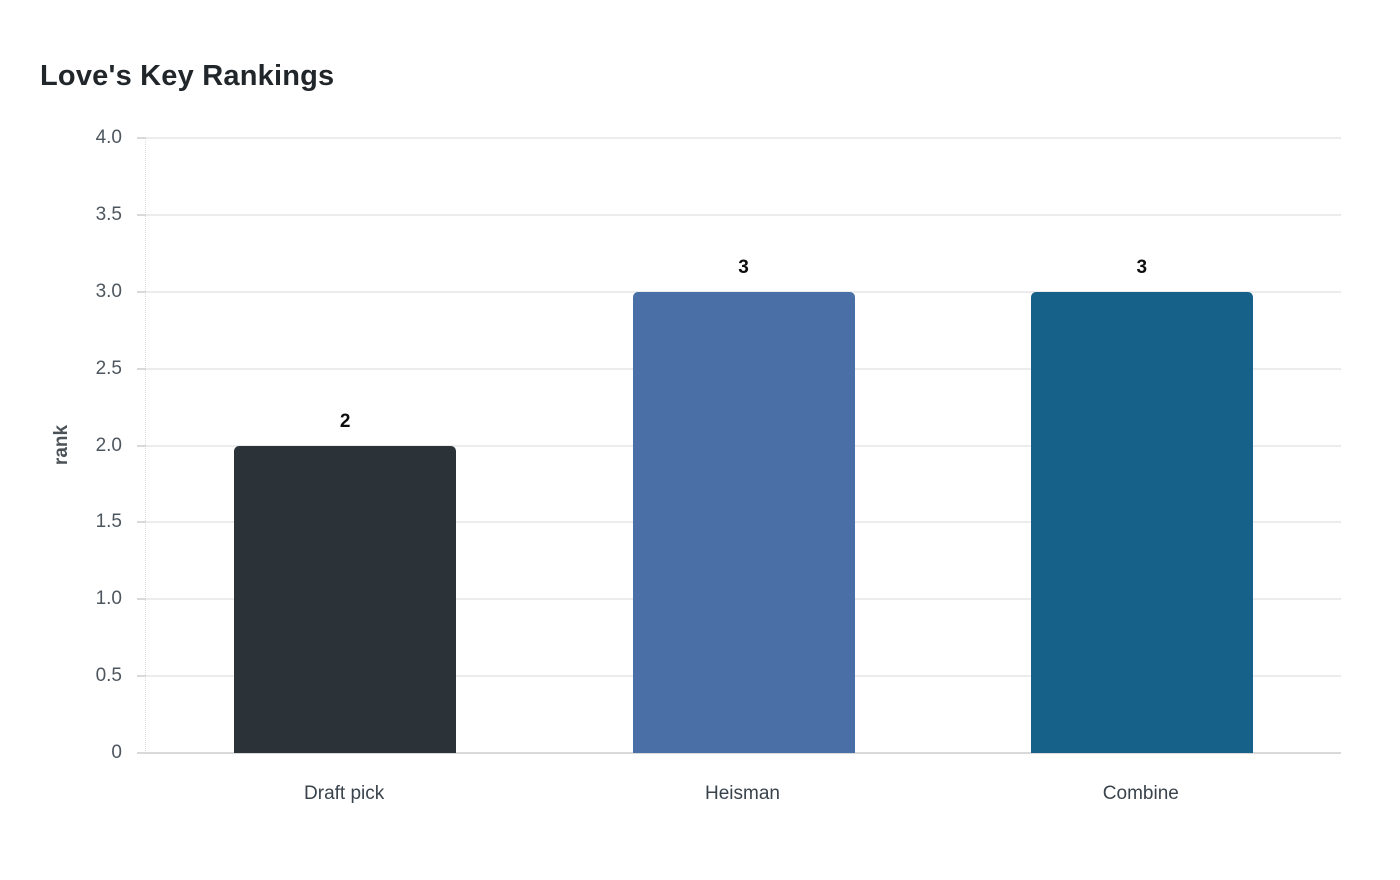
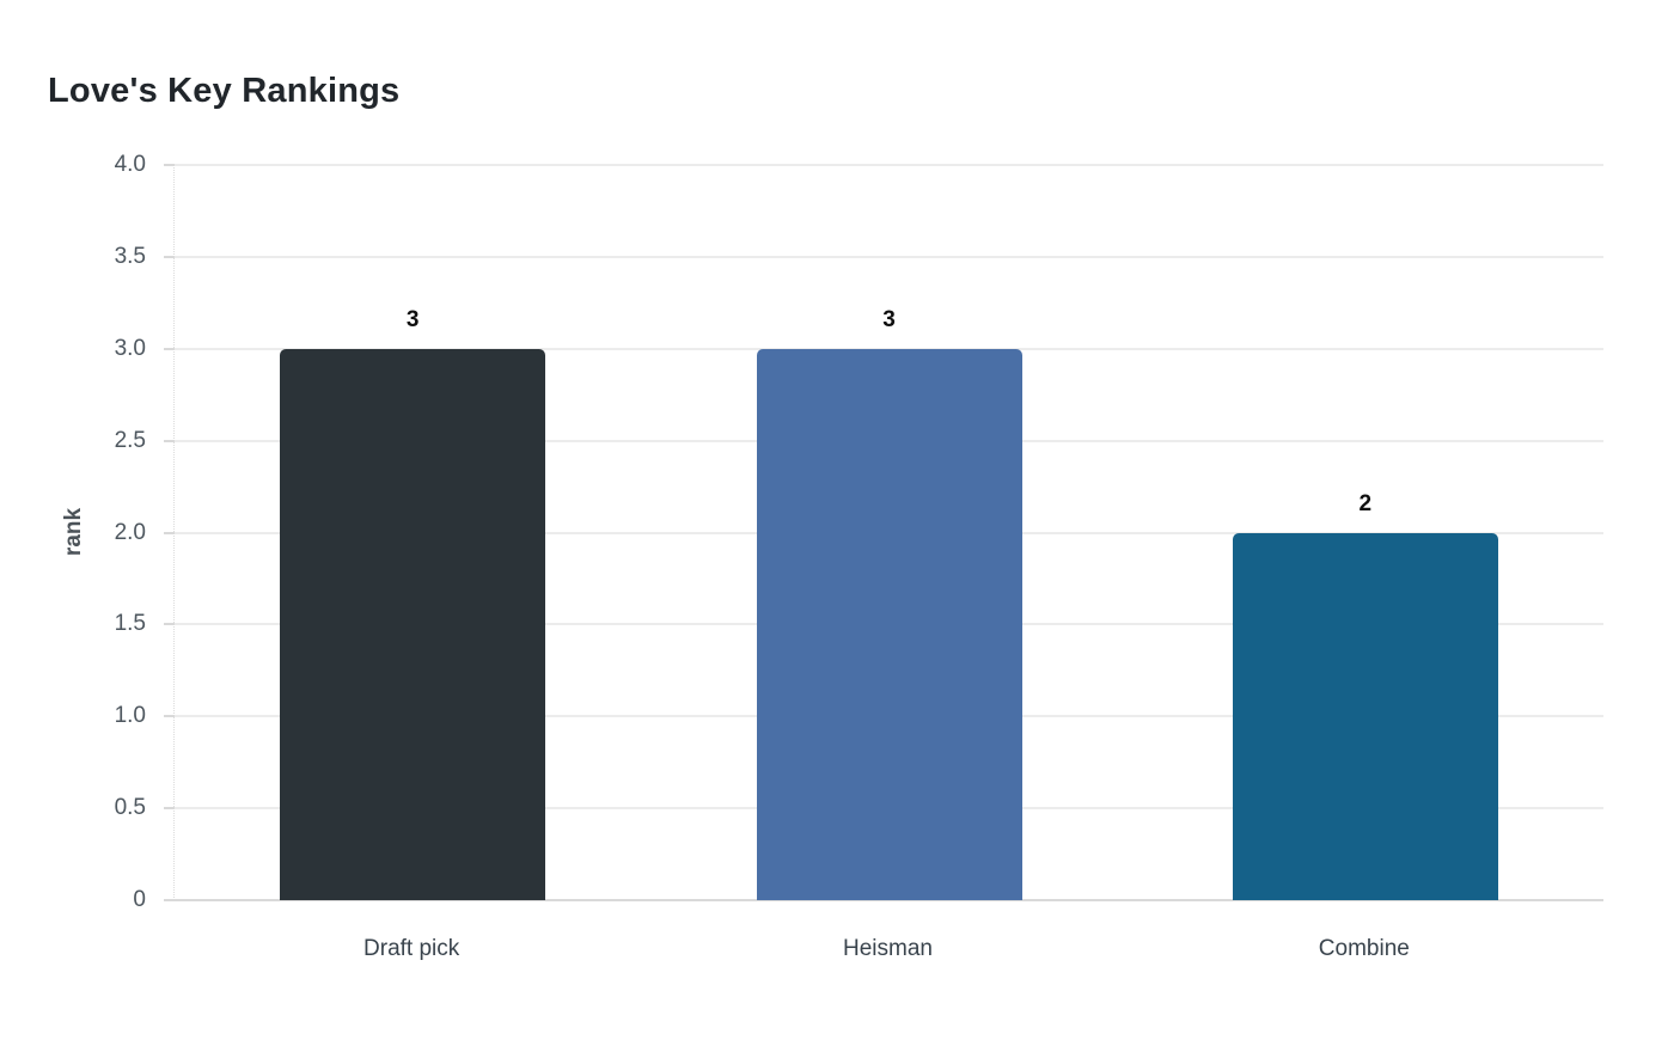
Draft pick: 2 -> 3
Combine: 3 -> 2
